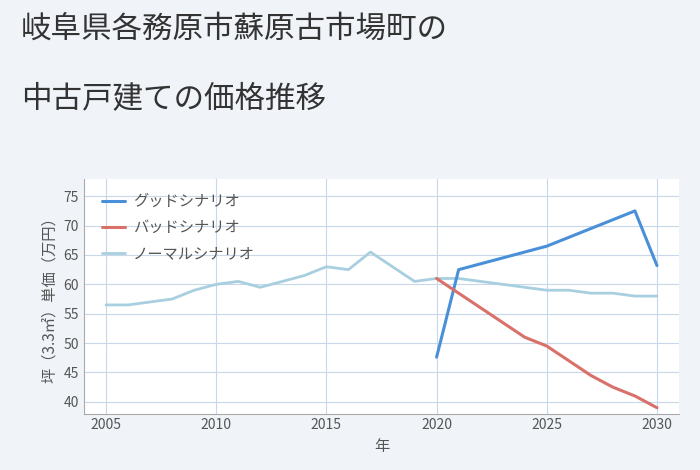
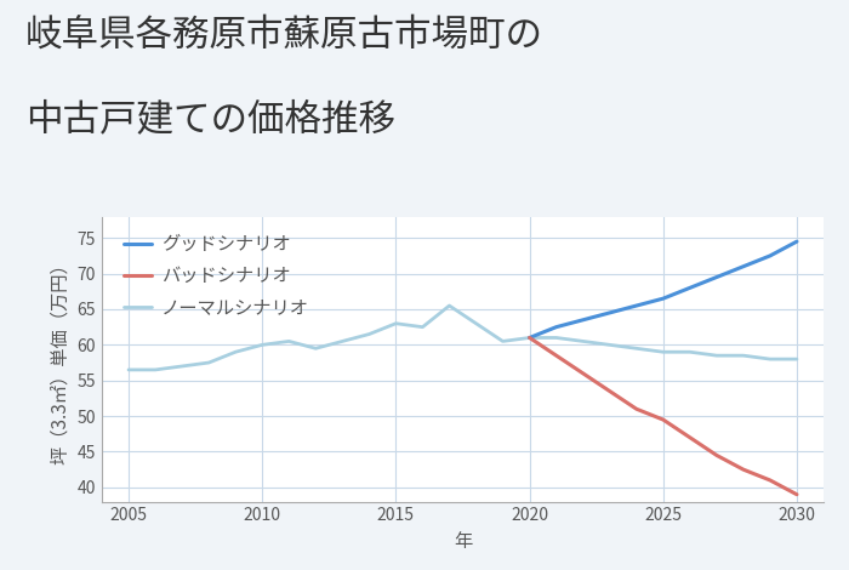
グッドシナリオ/2020: 47.6 -> 61.0
グッドシナリオ/2030: 63.2 -> 74.5
